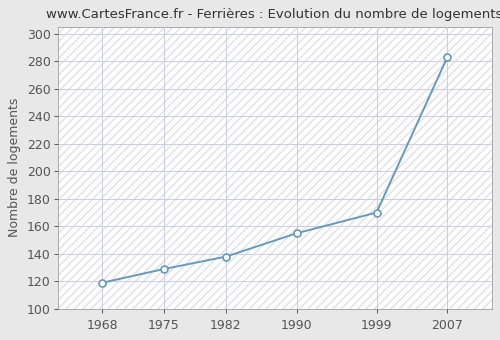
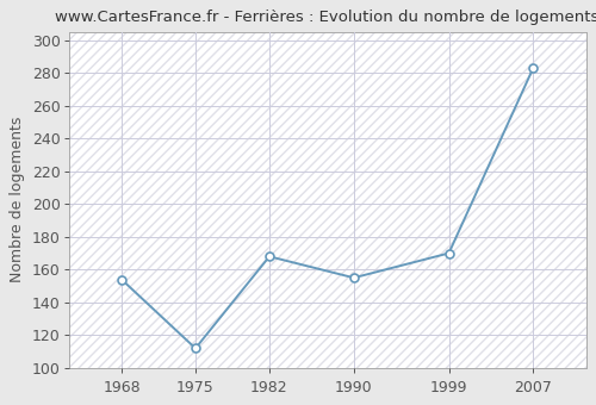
1968: 119 -> 154
1975: 129 -> 112
1982: 138 -> 168
